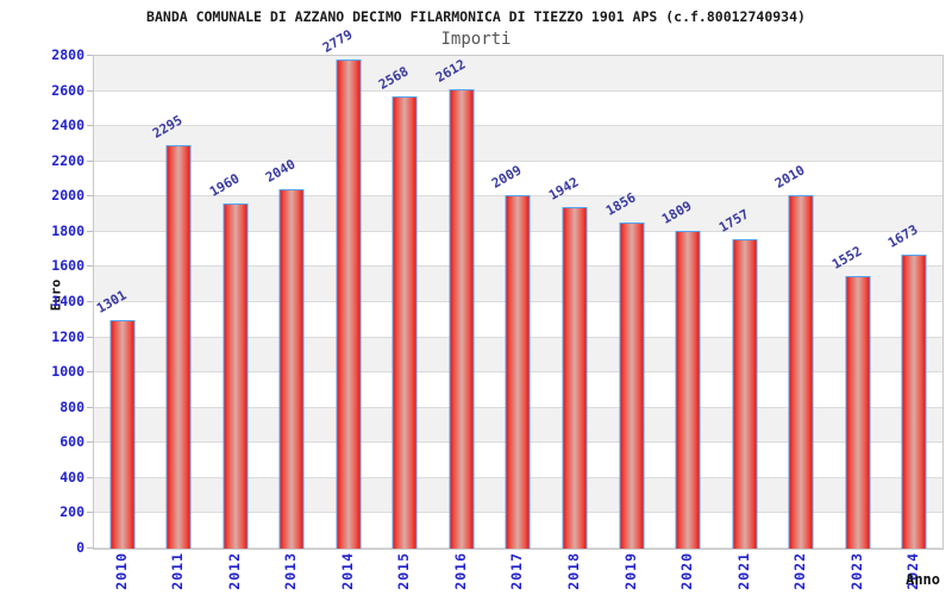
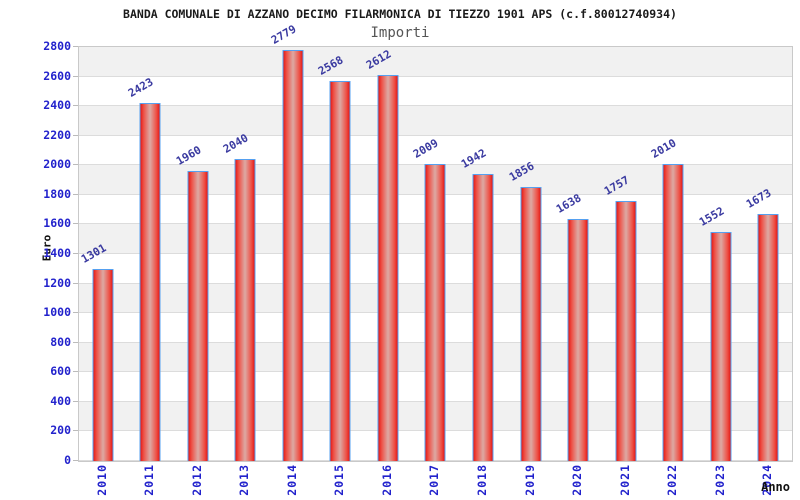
2011: 2295 -> 2423
2020: 1809 -> 1638
